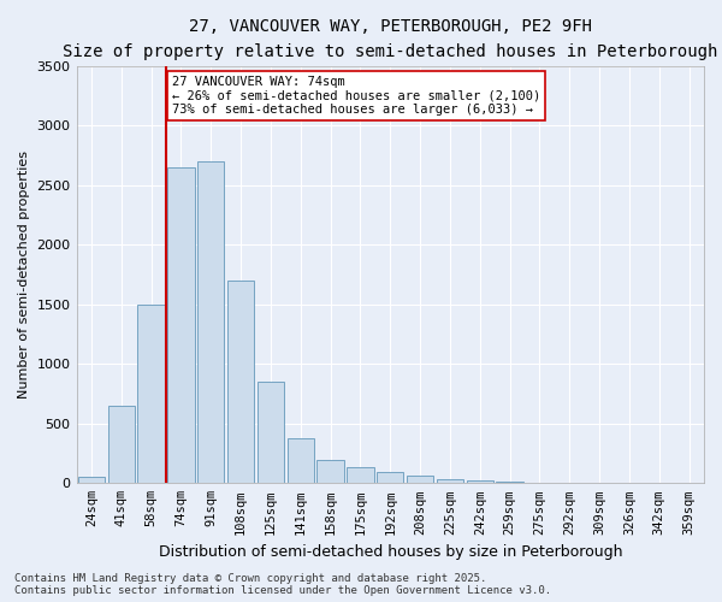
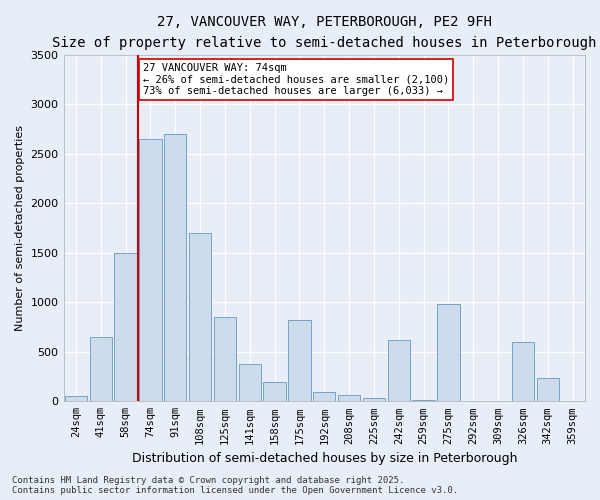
175sqm: 130 -> 820
242sqm: 20 -> 620
275sqm: 0 -> 980
326sqm: 0 -> 600
342sqm: 0 -> 240
